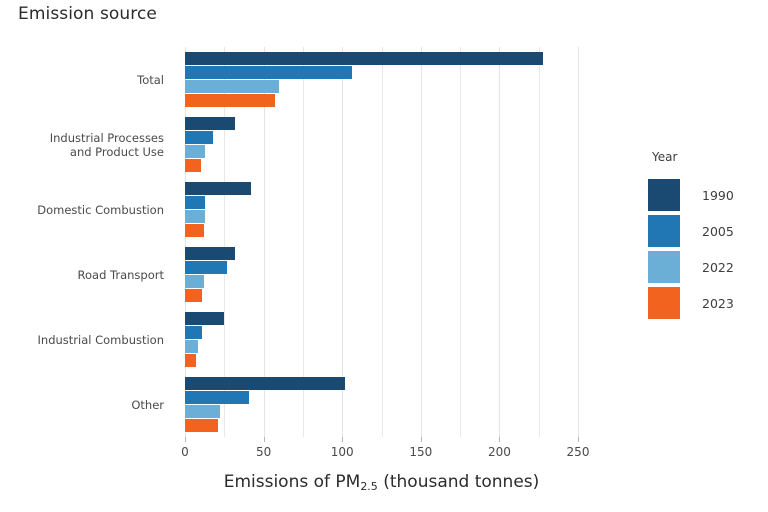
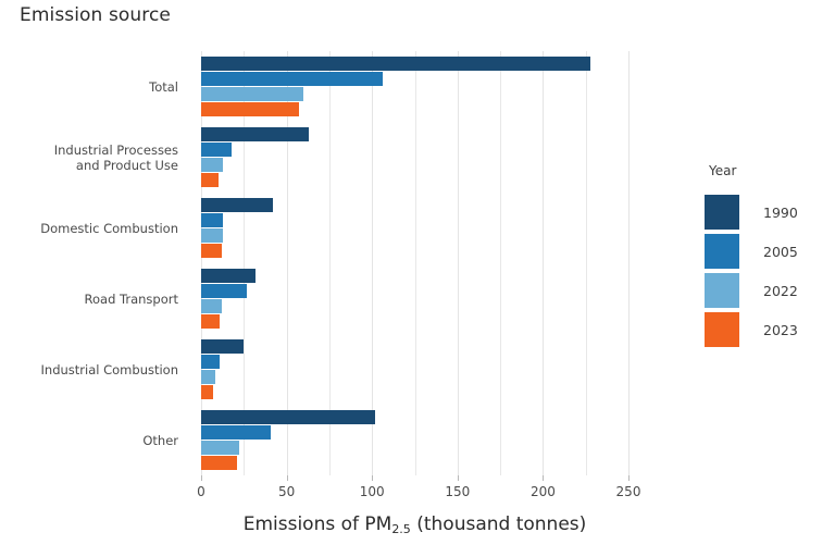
1990/Industrial Processes and Product Use: 32 -> 63
